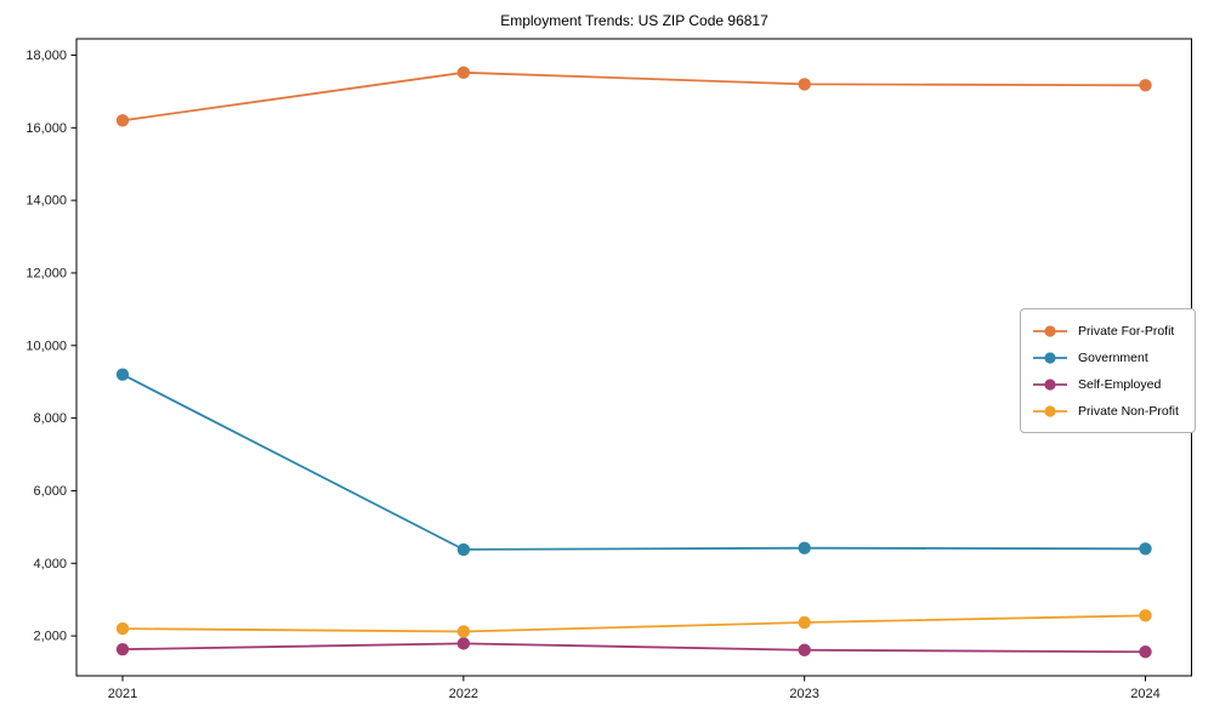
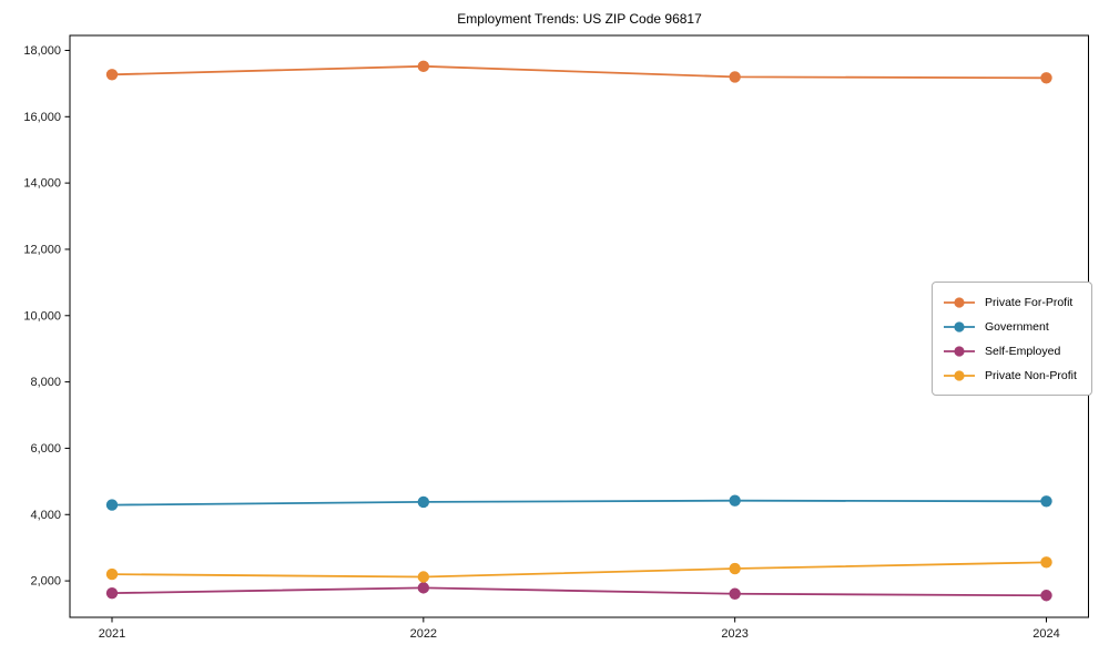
Private For-Profit/2021: 16200 -> 17300
Government/2021: 9200 -> 4300
